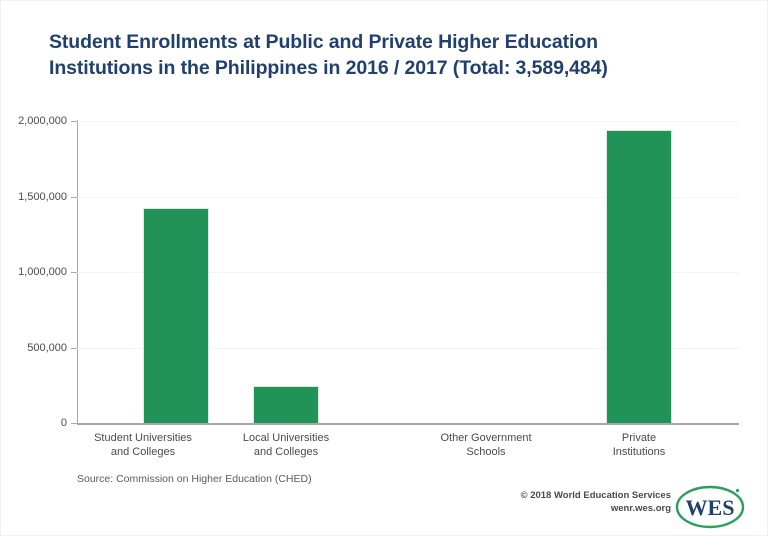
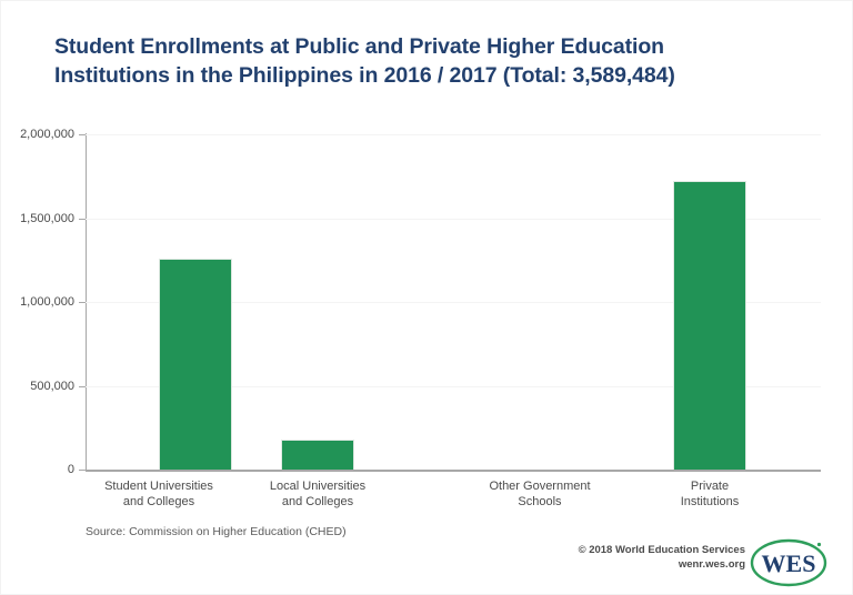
Student Universities and Colleges: 1420000 -> 1260000
Local Universities and Colleges: 240000 -> 180000
Private Institutions: 1940000 -> 1720000
